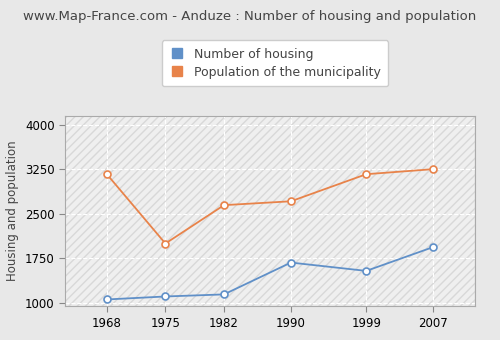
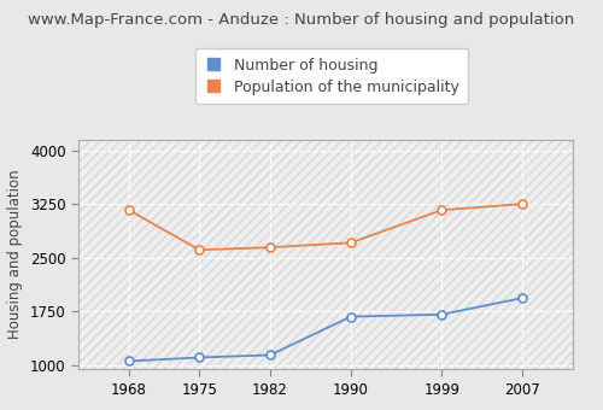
Population of the municipality/1975: 2000 -> 2610
Number of housing/1999: 1540 -> 1710
